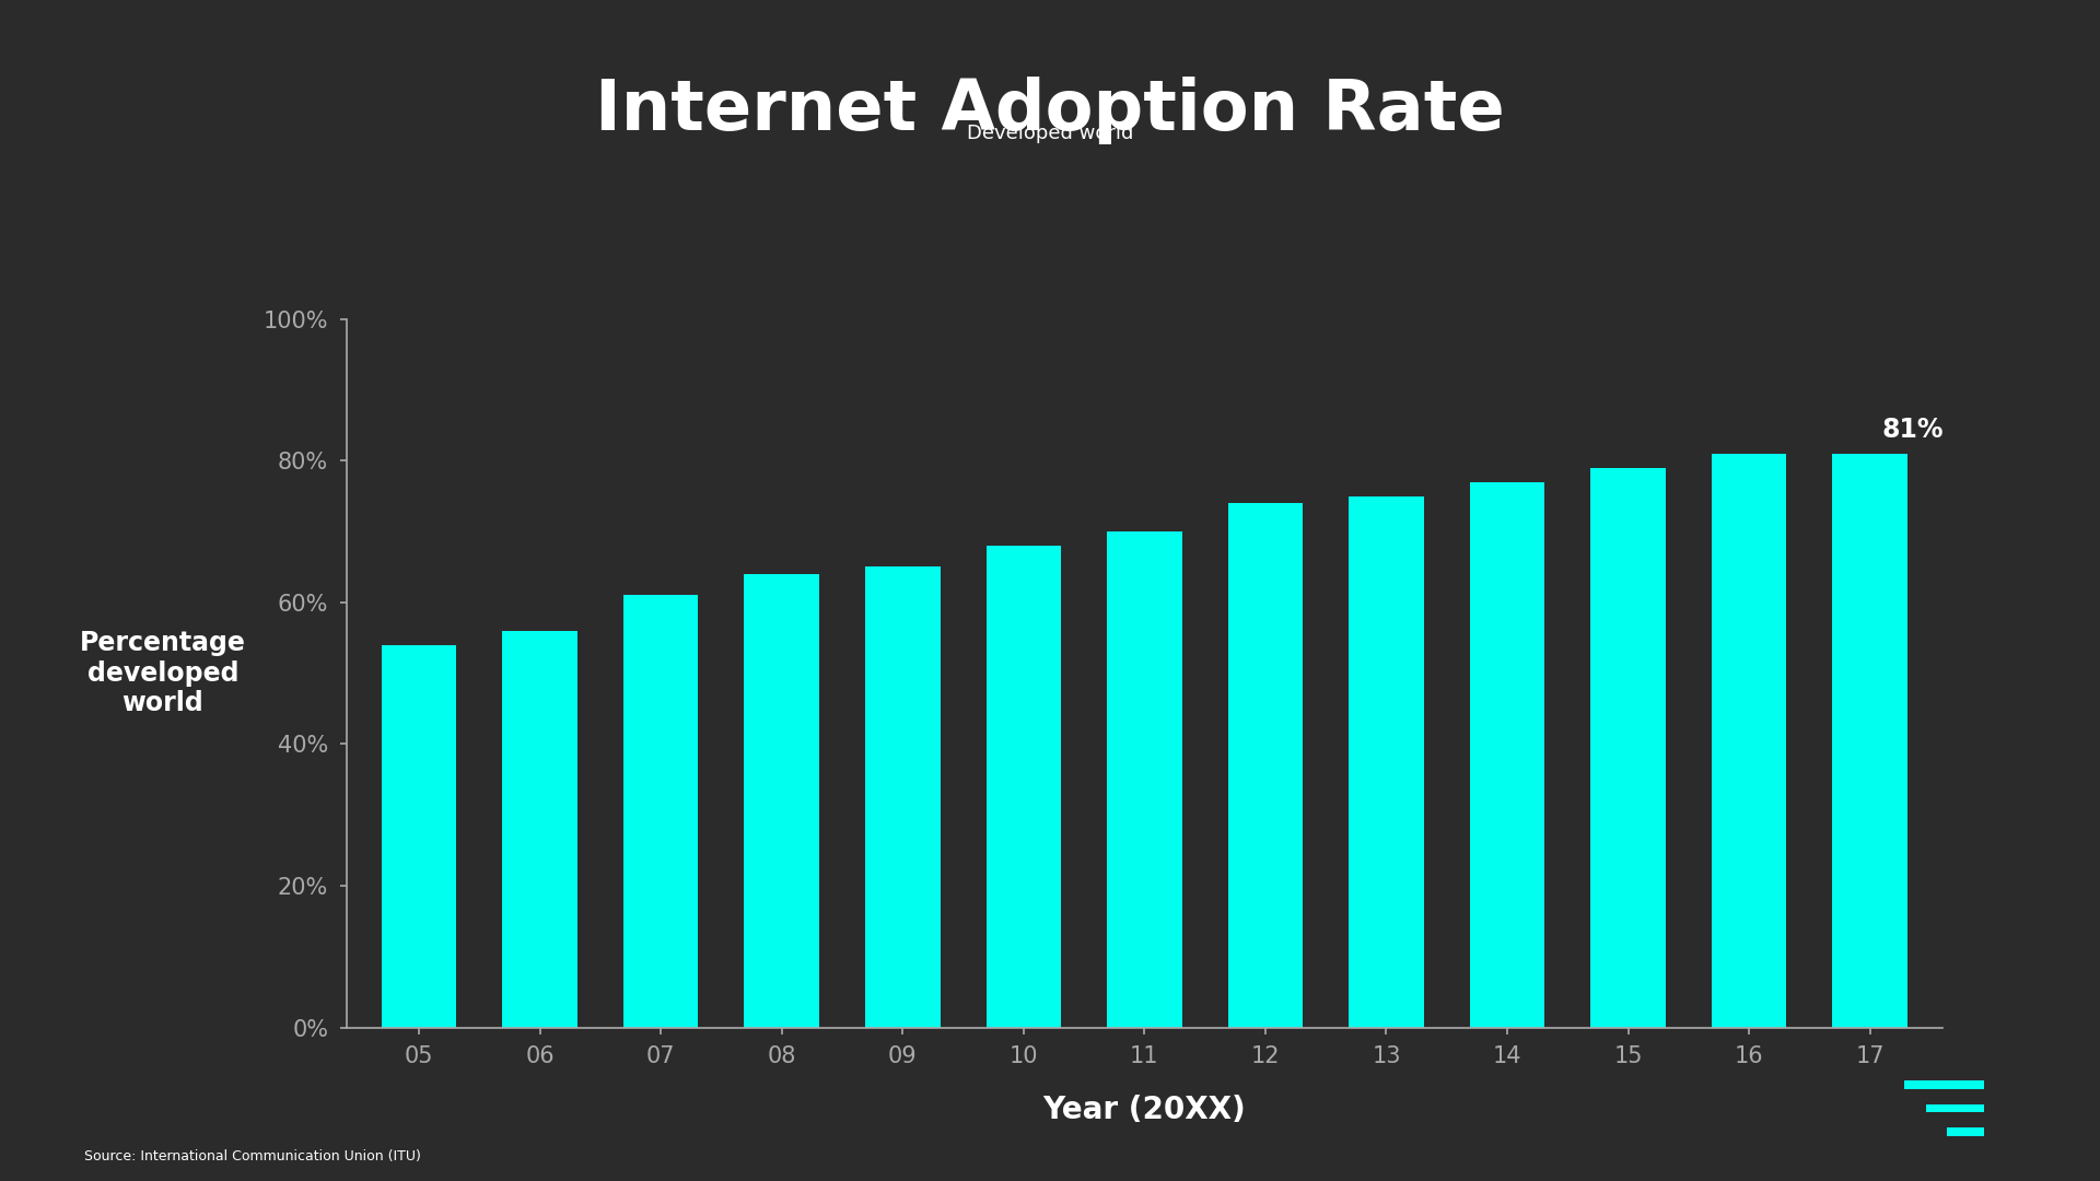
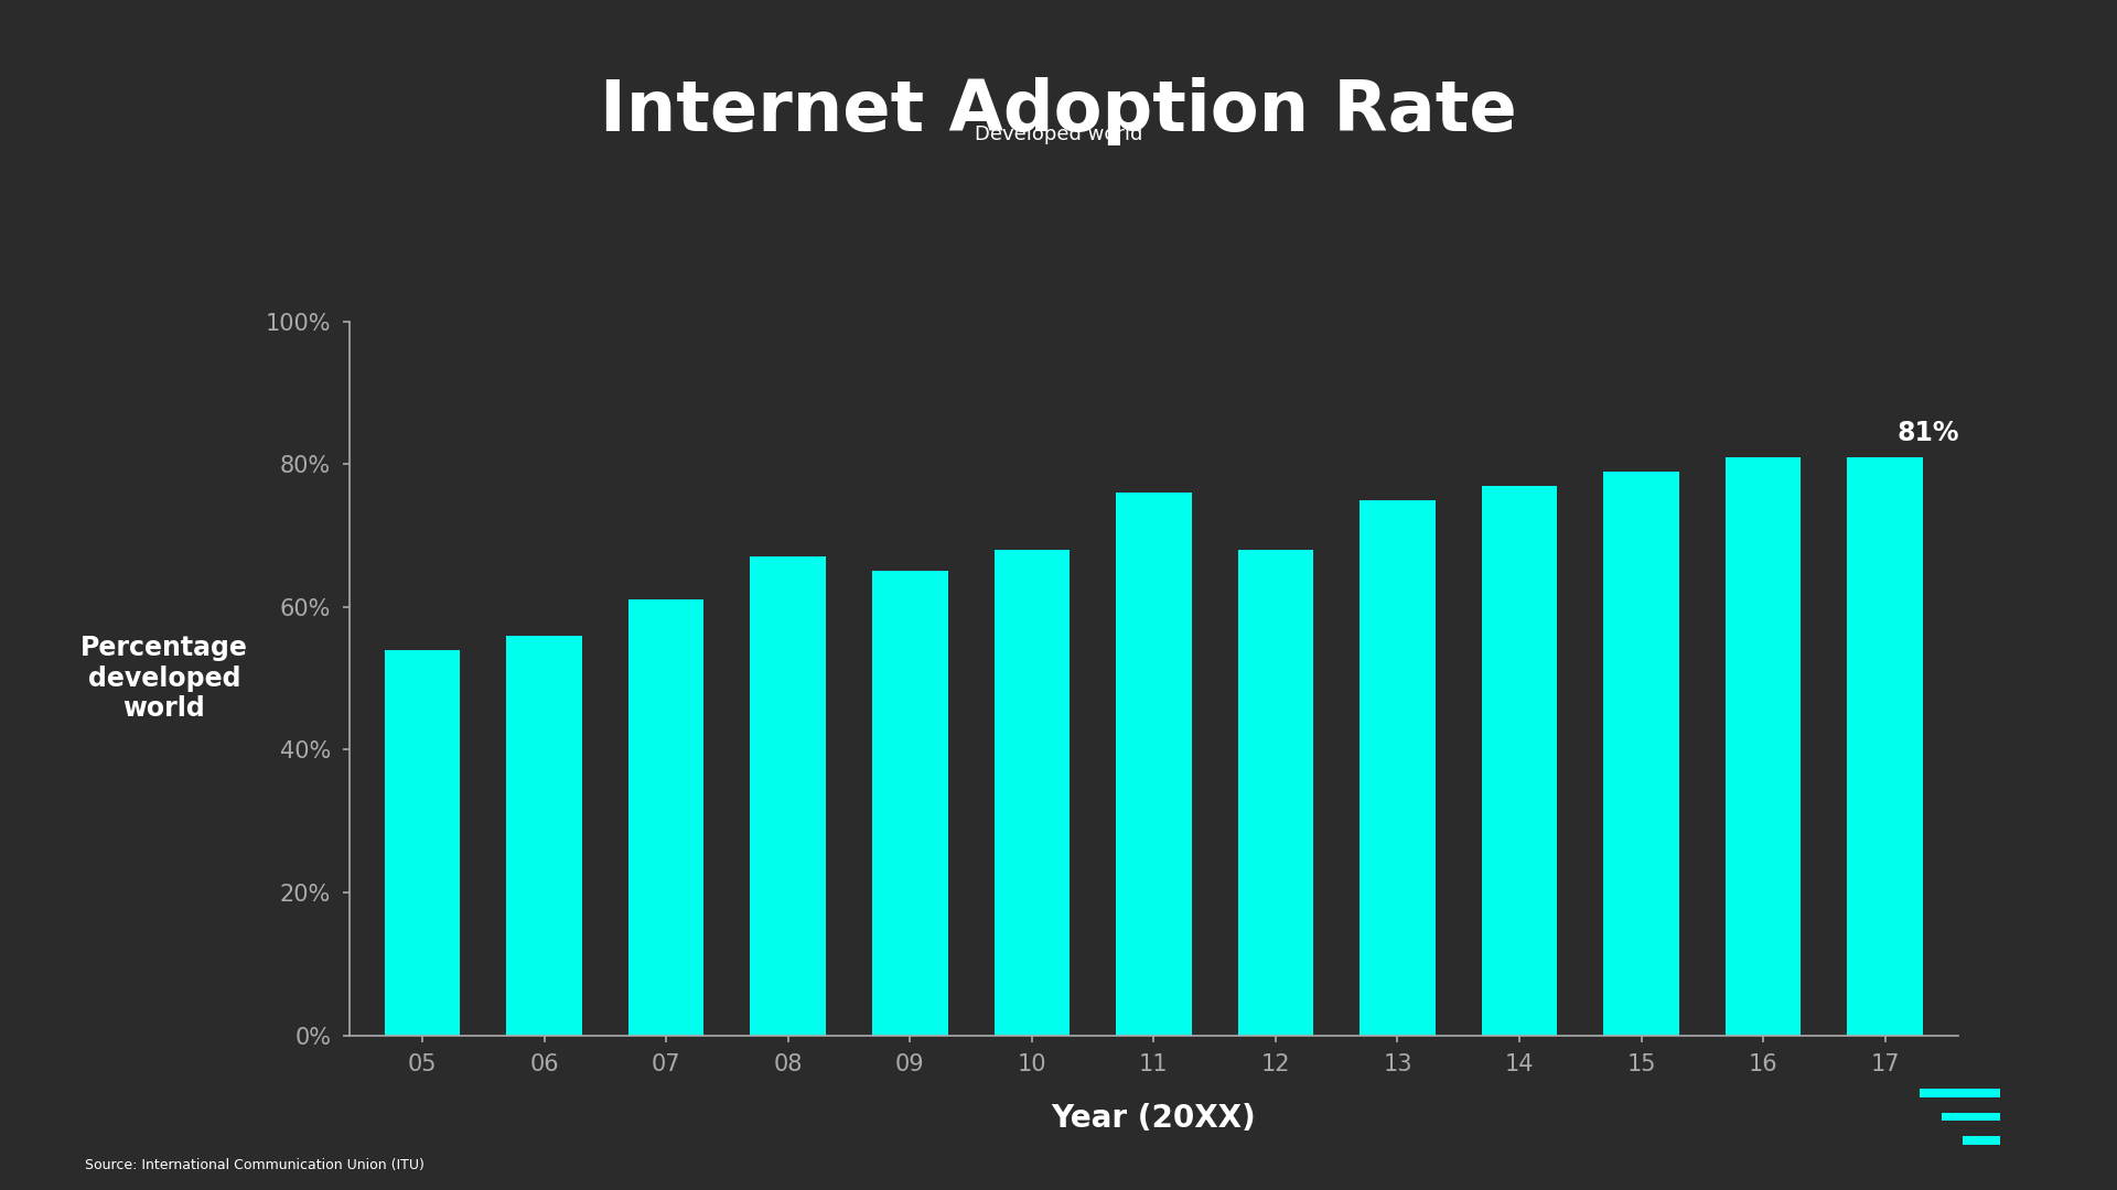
08: 64% -> 67%
11: 70% -> 76%
12: 74% -> 68%
